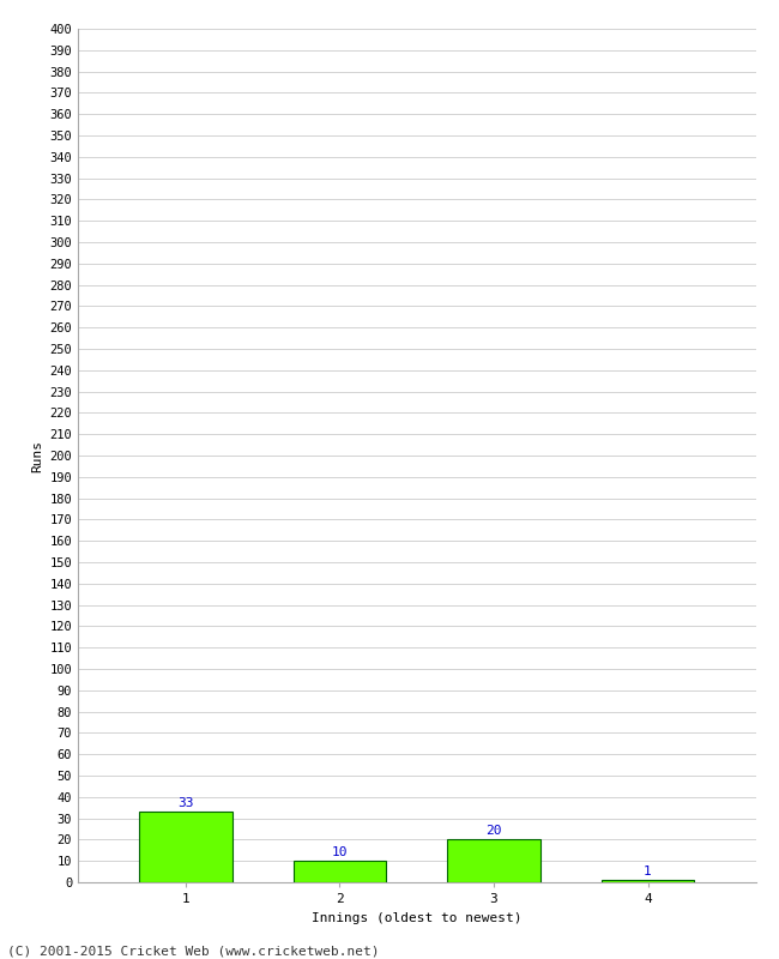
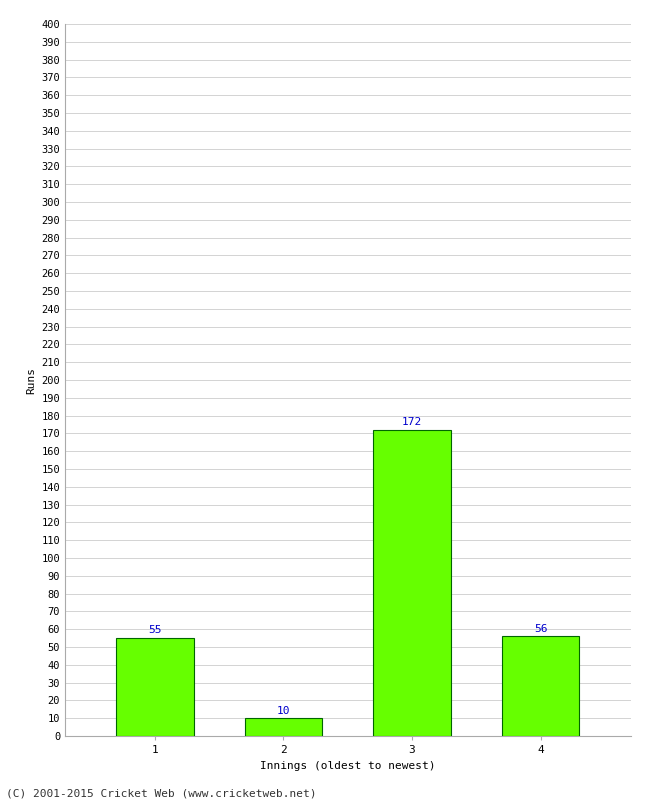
1: 33 -> 55
3: 20 -> 172
4: 1 -> 56
